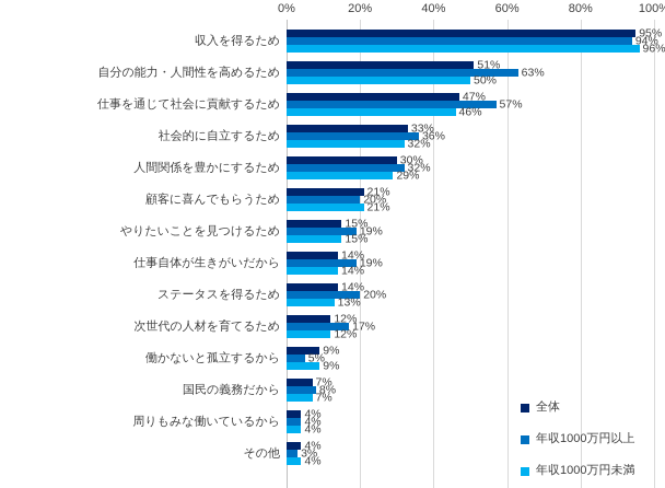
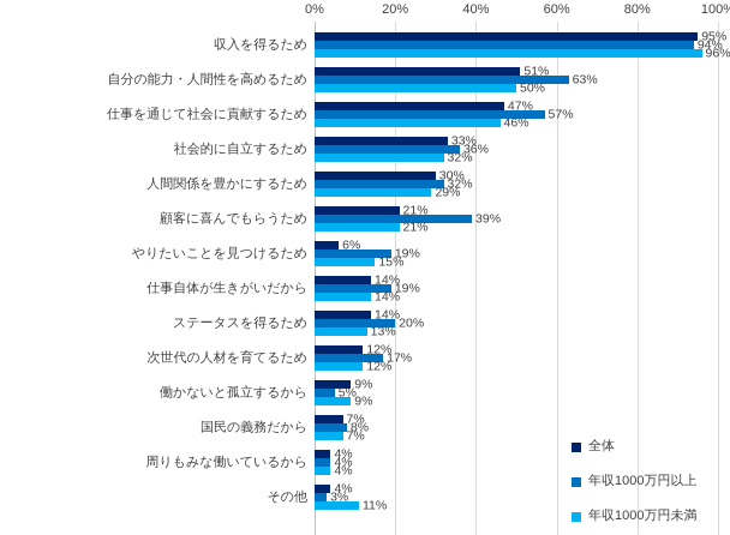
年収1000万円以上/顧客に喜んでもらうため: 20% -> 39%
全体/やりたいことを見つけるため: 15% -> 6%
年収1000万円未満/その他: 4% -> 11%
